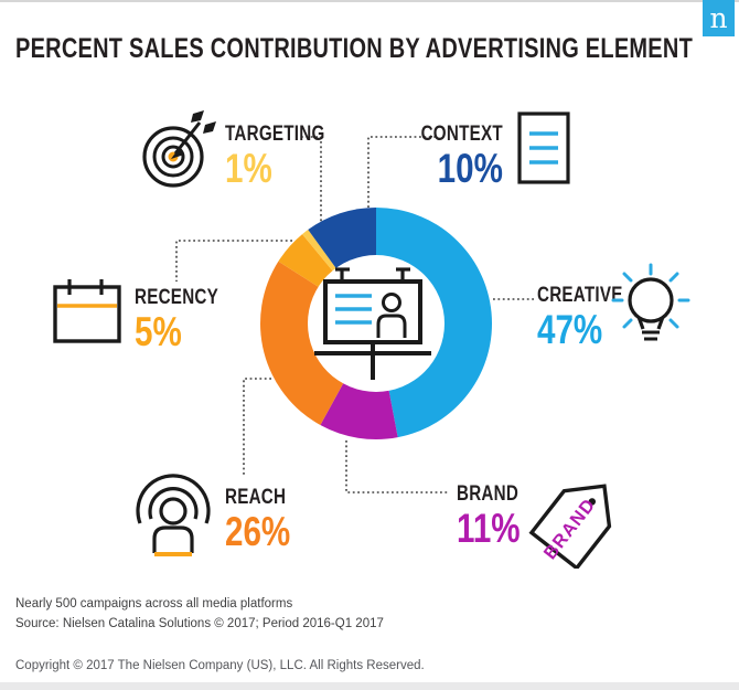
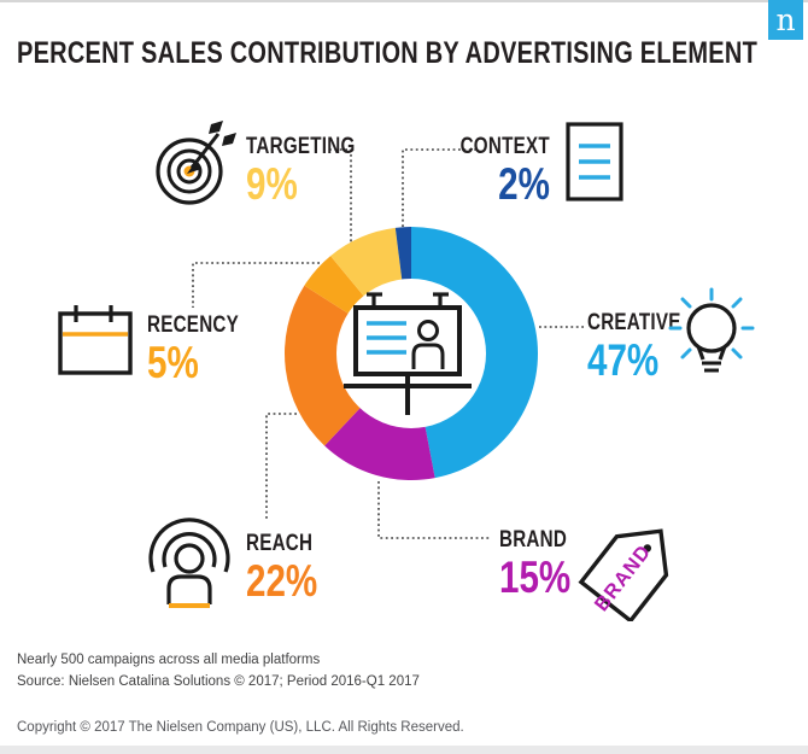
BRAND: 11% -> 15%
REACH: 26% -> 22%
TARGETING: 1% -> 9%
CONTEXT: 10% -> 2%
